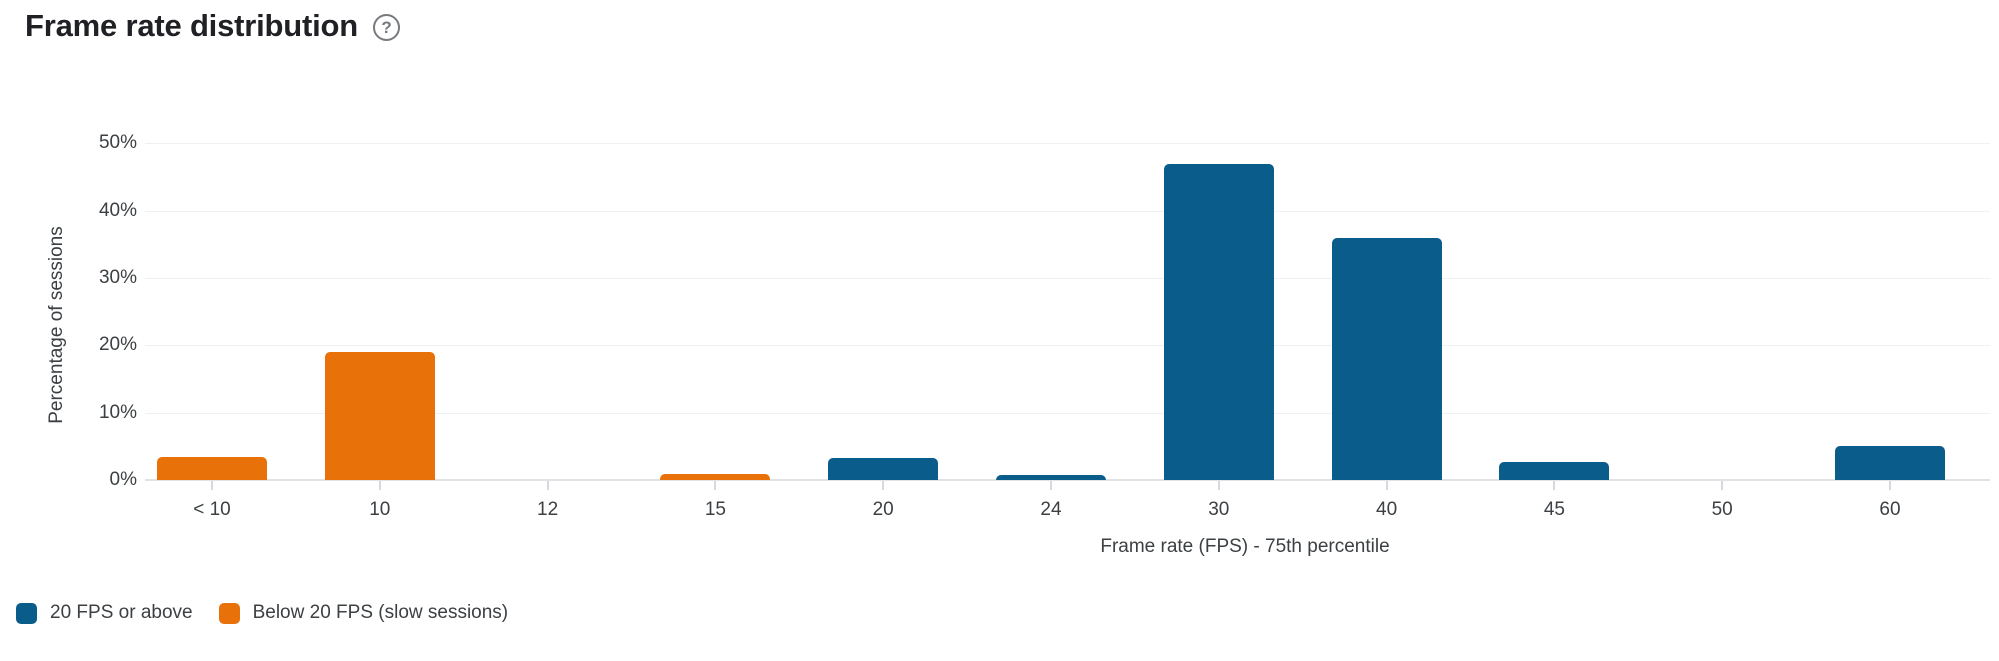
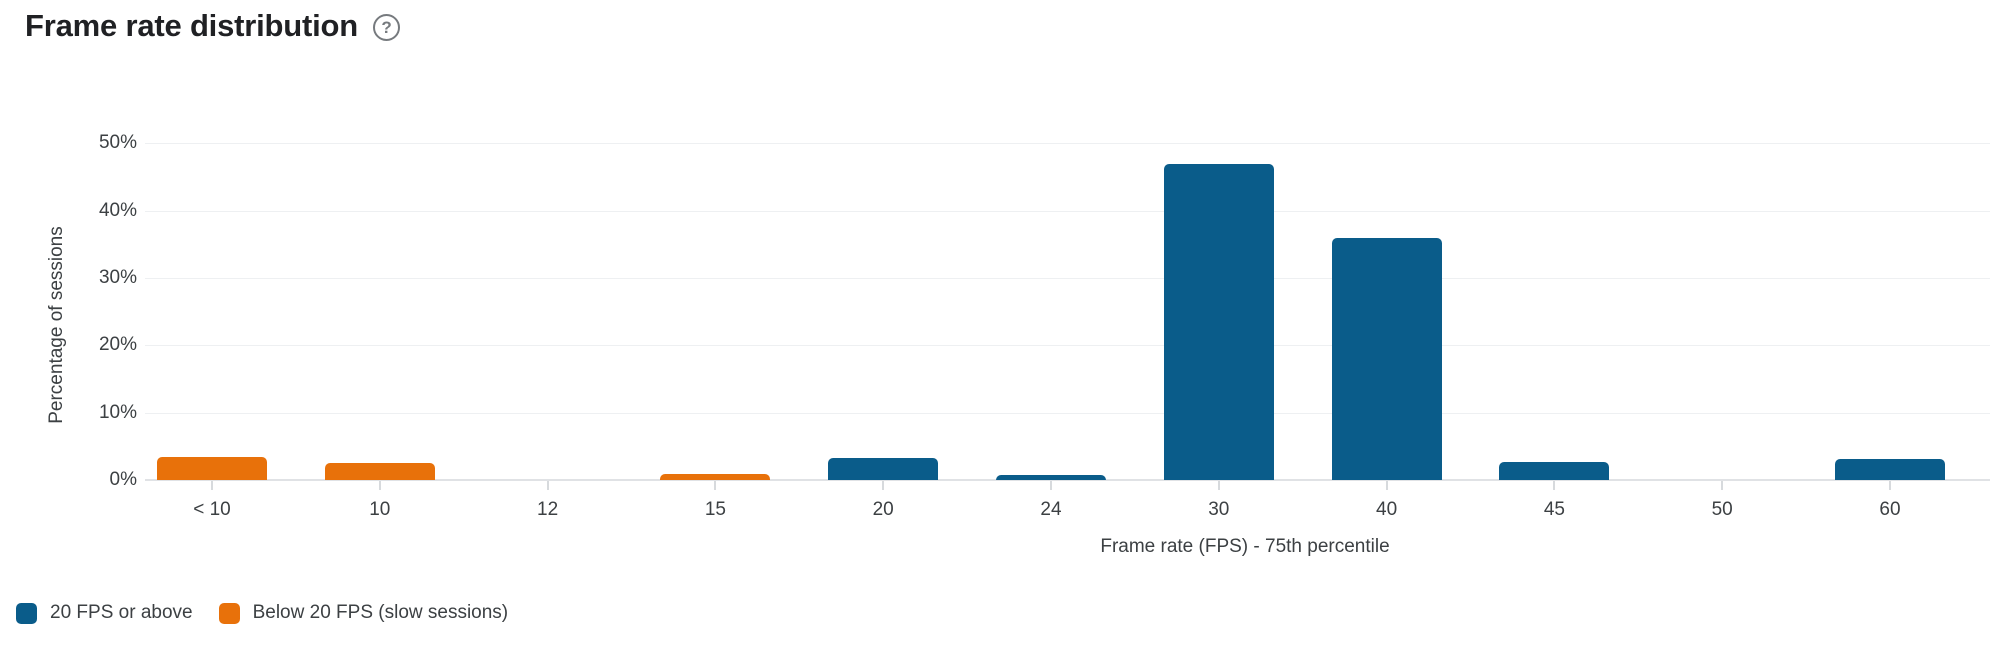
Below 20 FPS (slow sessions)/10: 19% -> 2%
20 FPS or above/60: 5% -> 3%
